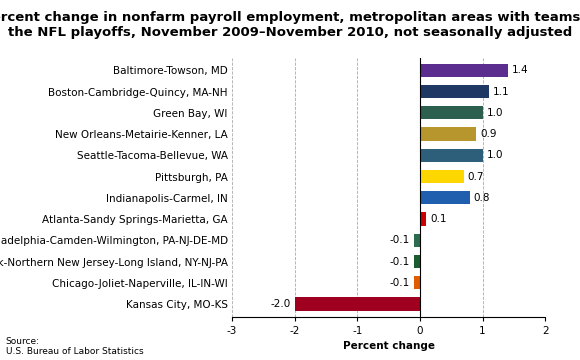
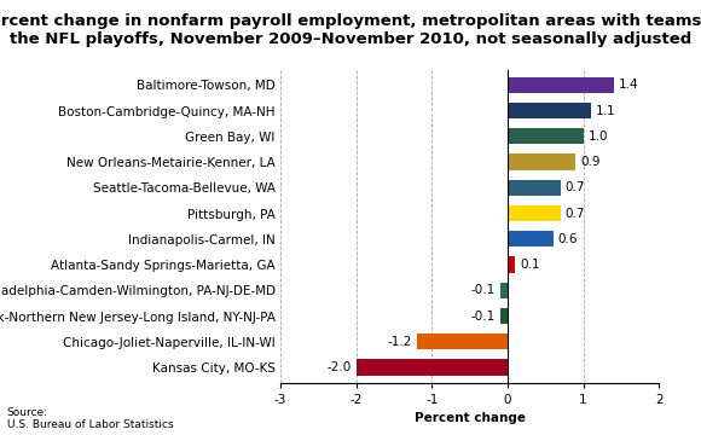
Seattle-Tacoma-Bellevue, WA: 1.0 -> 0.7
Indianapolis-Carmel, IN: 0.8 -> 0.6
Chicago-Joliet-Naperville, IL-IN-WI: -0.1 -> -1.2
